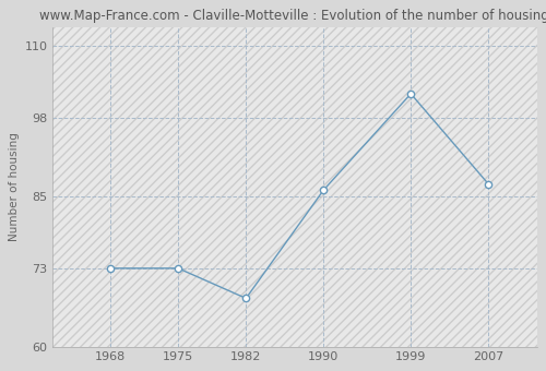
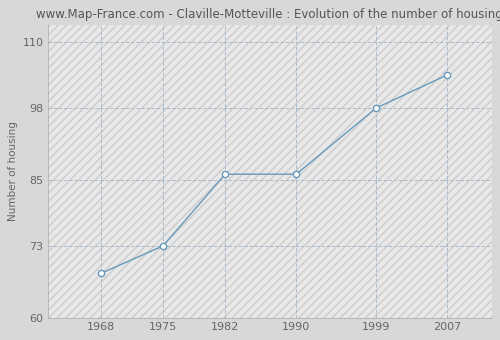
1968: 73 -> 68
1982: 68 -> 86
1999: 102 -> 98
2007: 87 -> 104
